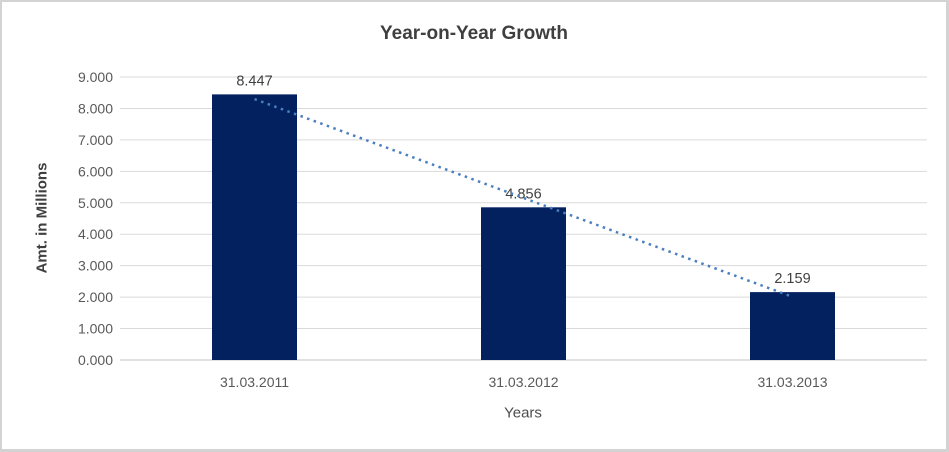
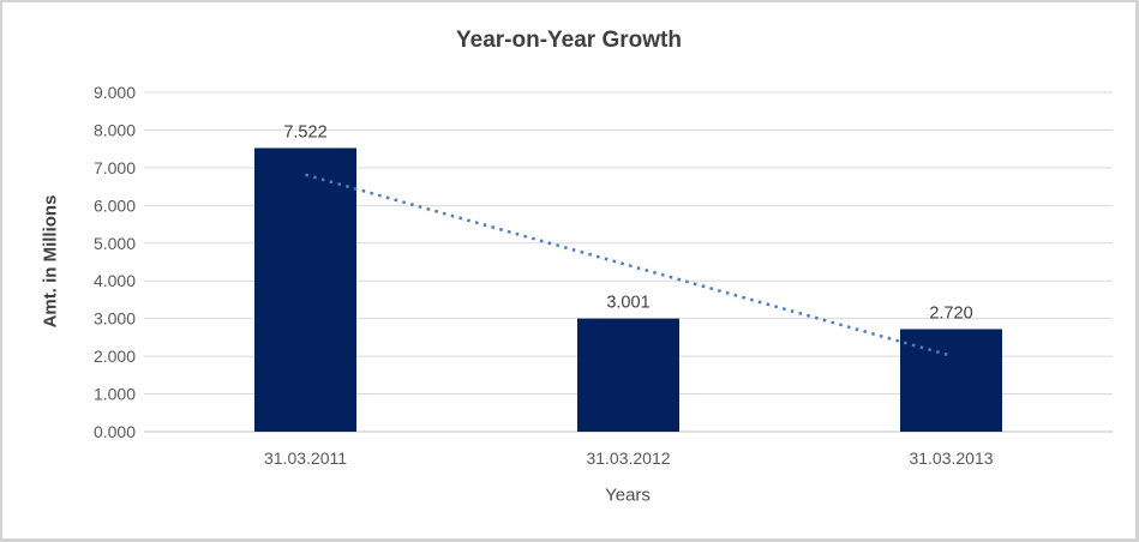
31.03.2011: 8.447 -> 7.522
31.03.2012: 4.856 -> 3.001
31.03.2013: 2.159 -> 2.720
